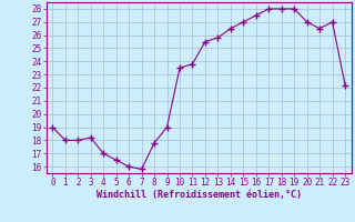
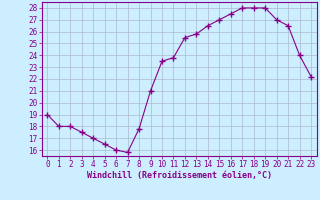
3: 18.2 -> 17.5
9: 19.0 -> 21.0
22: 27.0 -> 24.0
